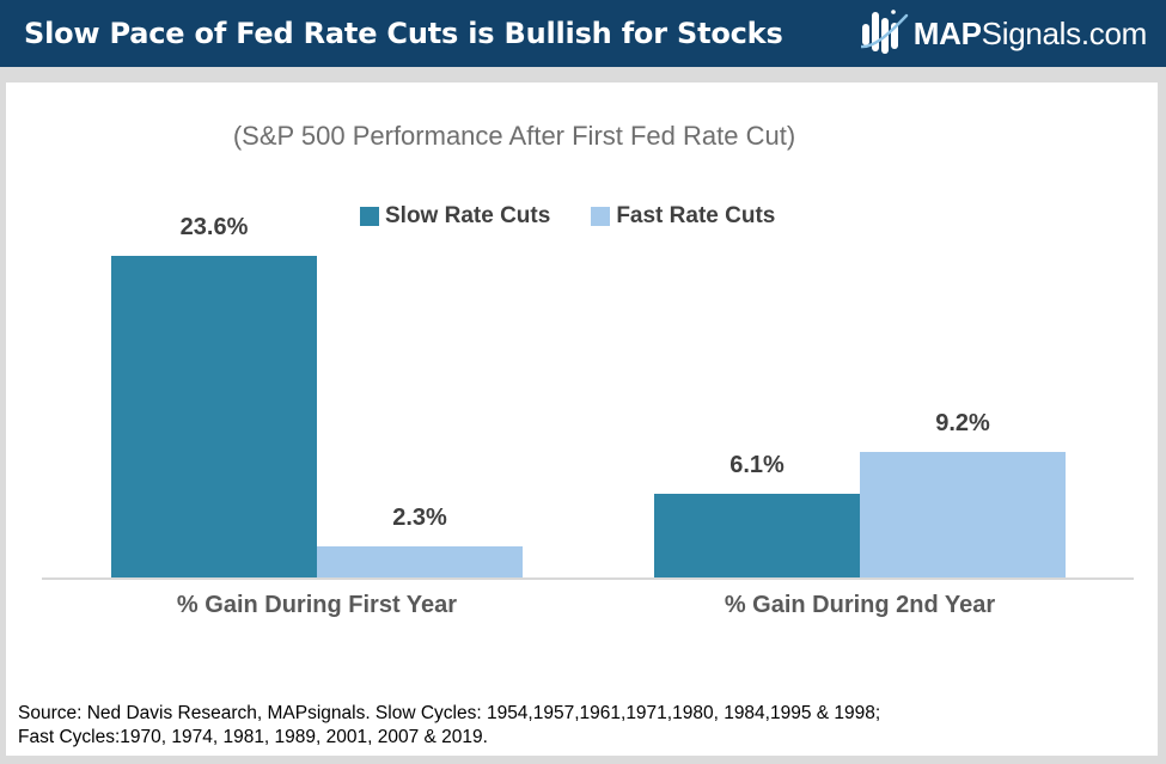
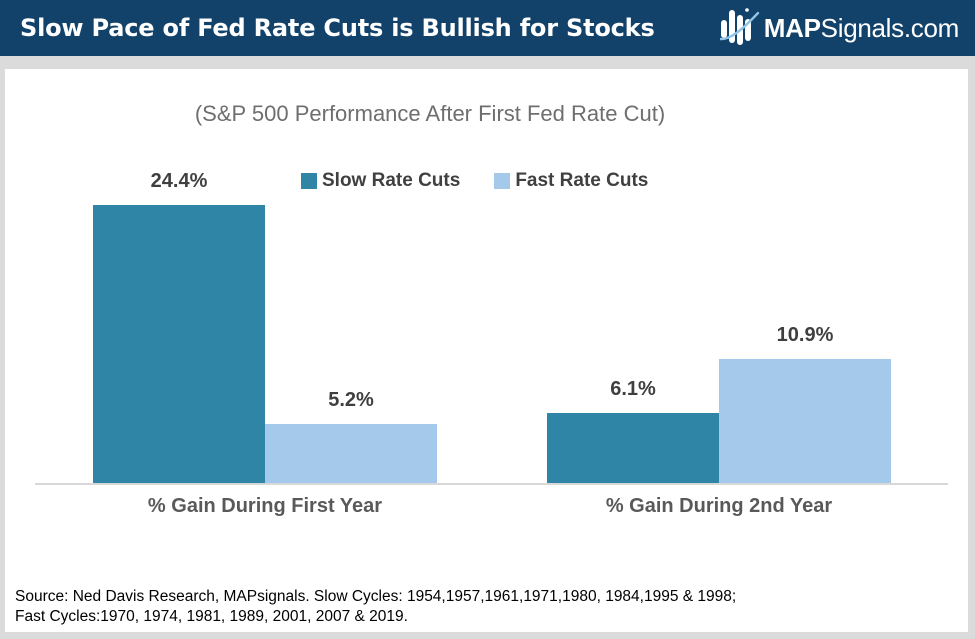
Slow Rate Cuts/% Gain During First Year: 23.6% -> 24.4%
Fast Rate Cuts/% Gain During First Year: 2.3% -> 5.2%
Fast Rate Cuts/% Gain During 2nd Year: 9.2% -> 10.9%
